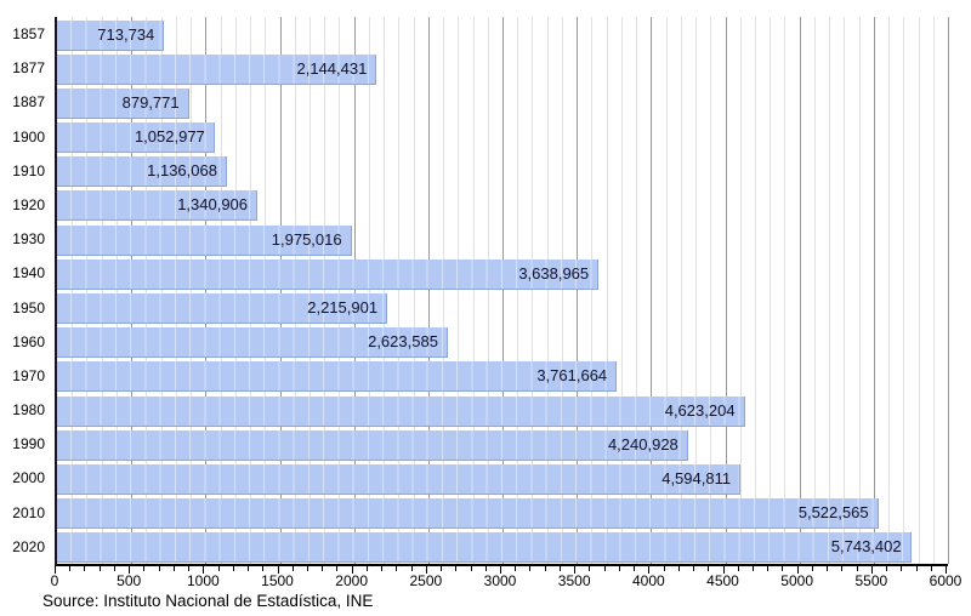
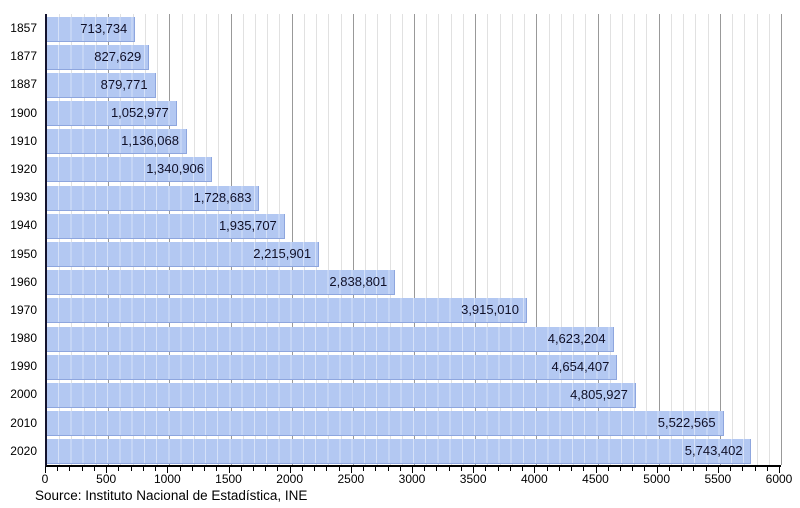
1877: 2,144,431 -> 827,629
1930: 1,975,016 -> 1,728,683
1940: 3,638,965 -> 1,935,707
1960: 2,623,585 -> 2,838,801
1970: 3,761,664 -> 3,915,010
1990: 4,240,928 -> 4,654,407
2000: 4,594,811 -> 4,805,927
